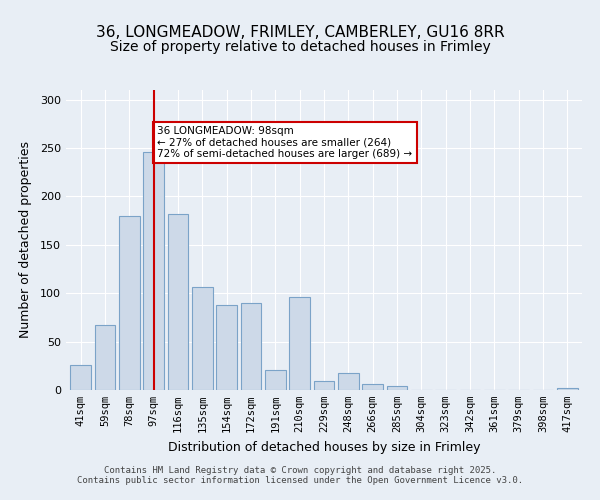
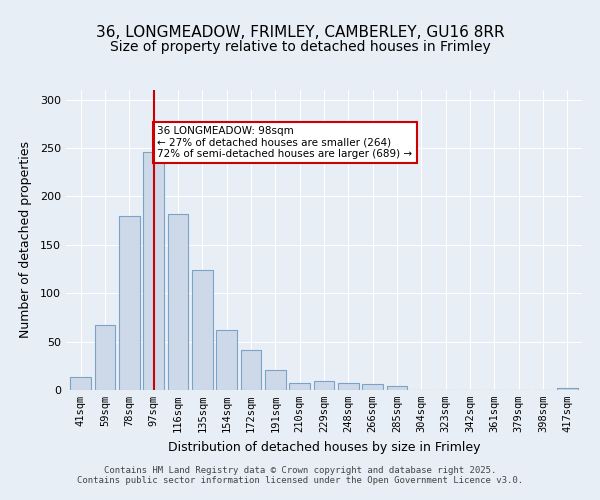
41sqm: 26 -> 13
135sqm: 106 -> 124
154sqm: 88 -> 62
172sqm: 90 -> 41
210sqm: 96 -> 7
248sqm: 18 -> 7
